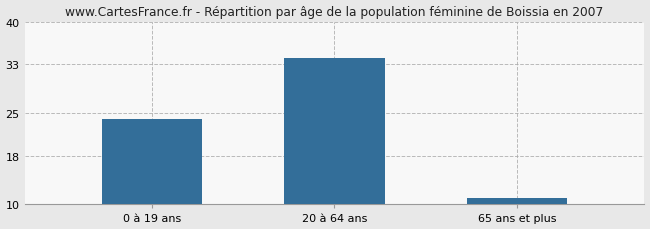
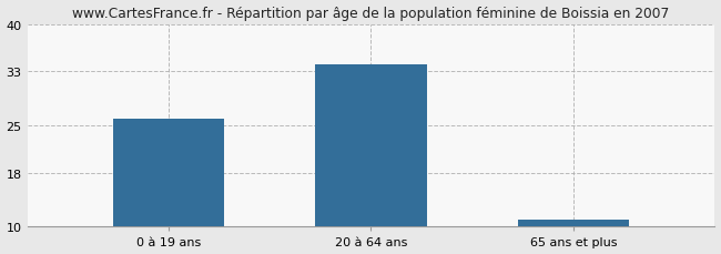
0 à 19 ans: 24 -> 26
